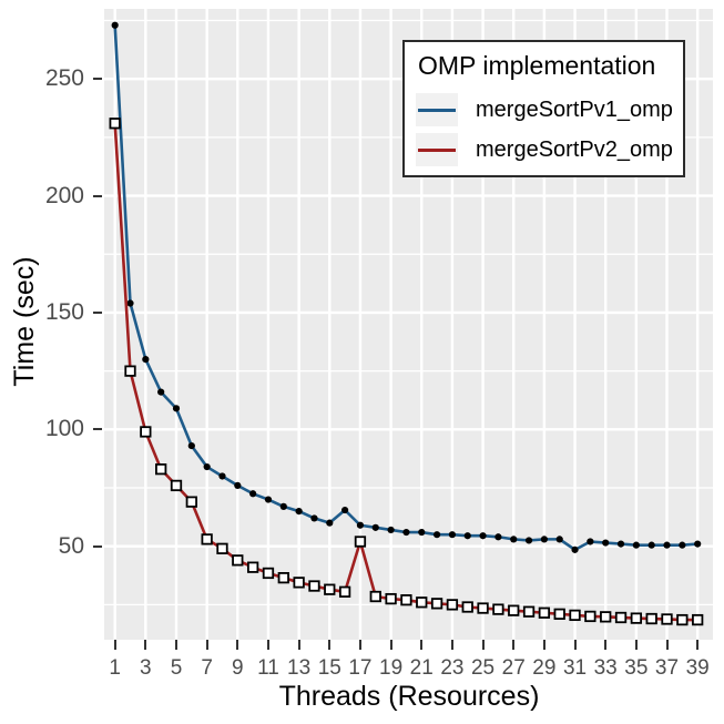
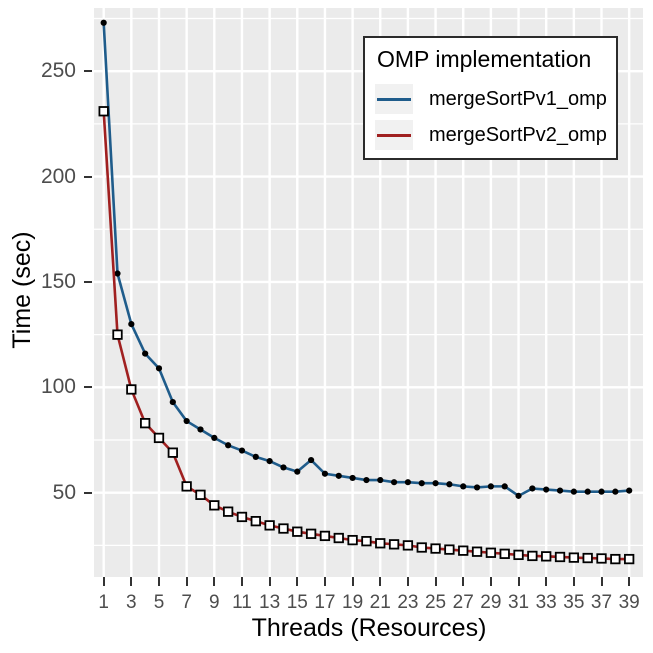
mergeSortPv2_omp/17: 52 -> 30
